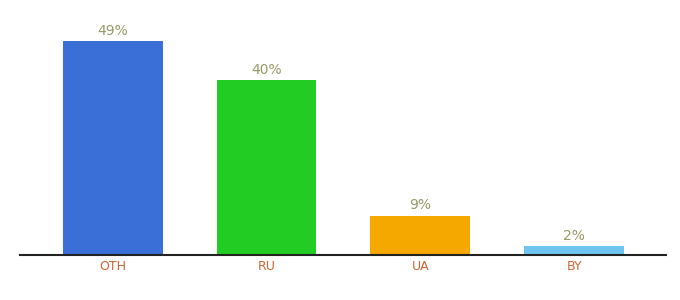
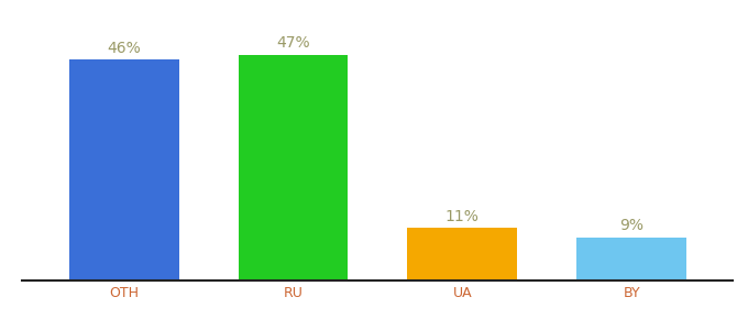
OTH: 49% -> 46%
RU: 40% -> 47%
UA: 9% -> 11%
BY: 2% -> 9%
